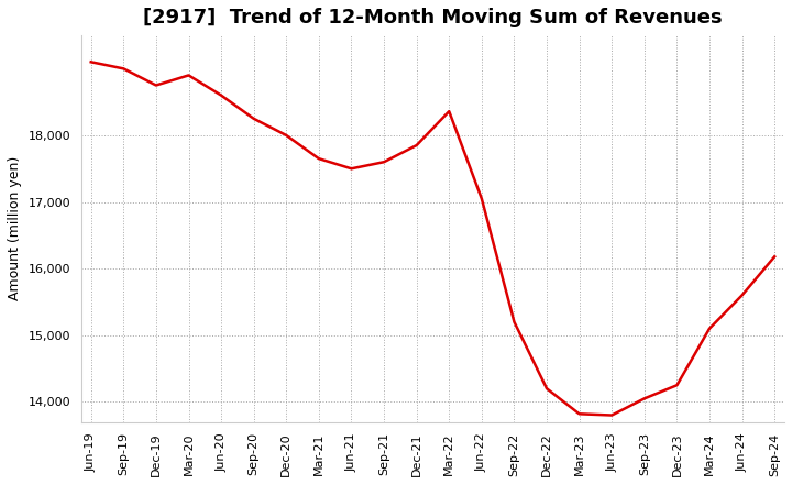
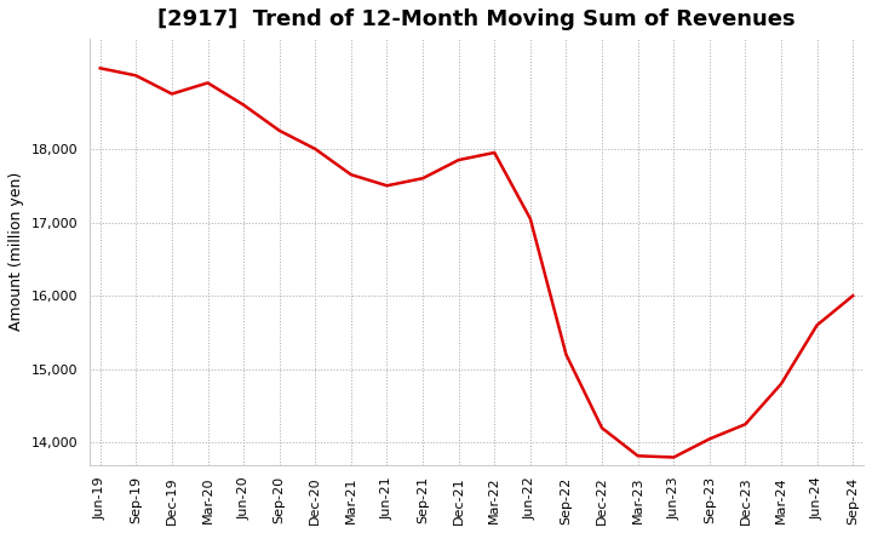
Mar-22: 18,360 -> 17,950
Mar-24: 15,100 -> 14,800
Sep-24: 16,180 -> 16,000
